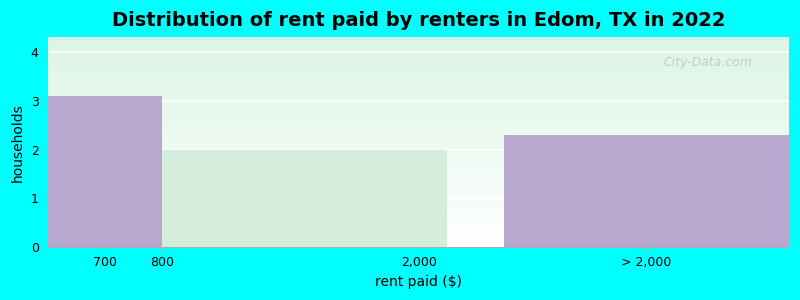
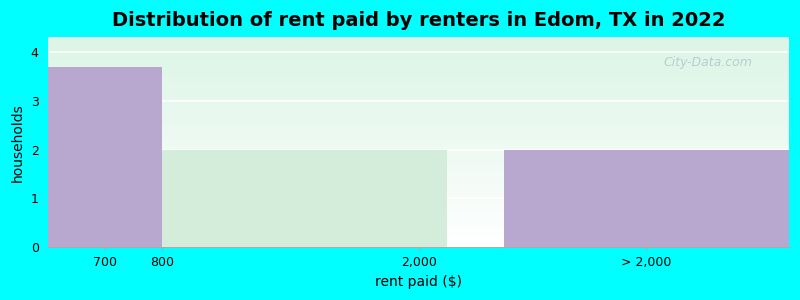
700: 3.1 -> 3.7
> 2,000: 2.3 -> 2.0
